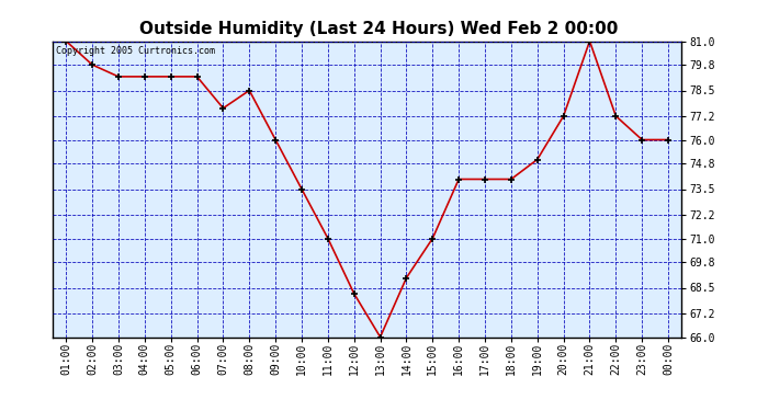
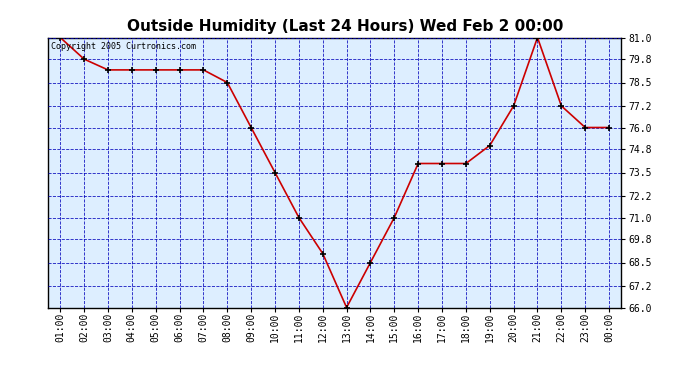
07:00: 77.6 -> 79.2
12:00: 68.2 -> 69.0
14:00: 69.0 -> 68.5
